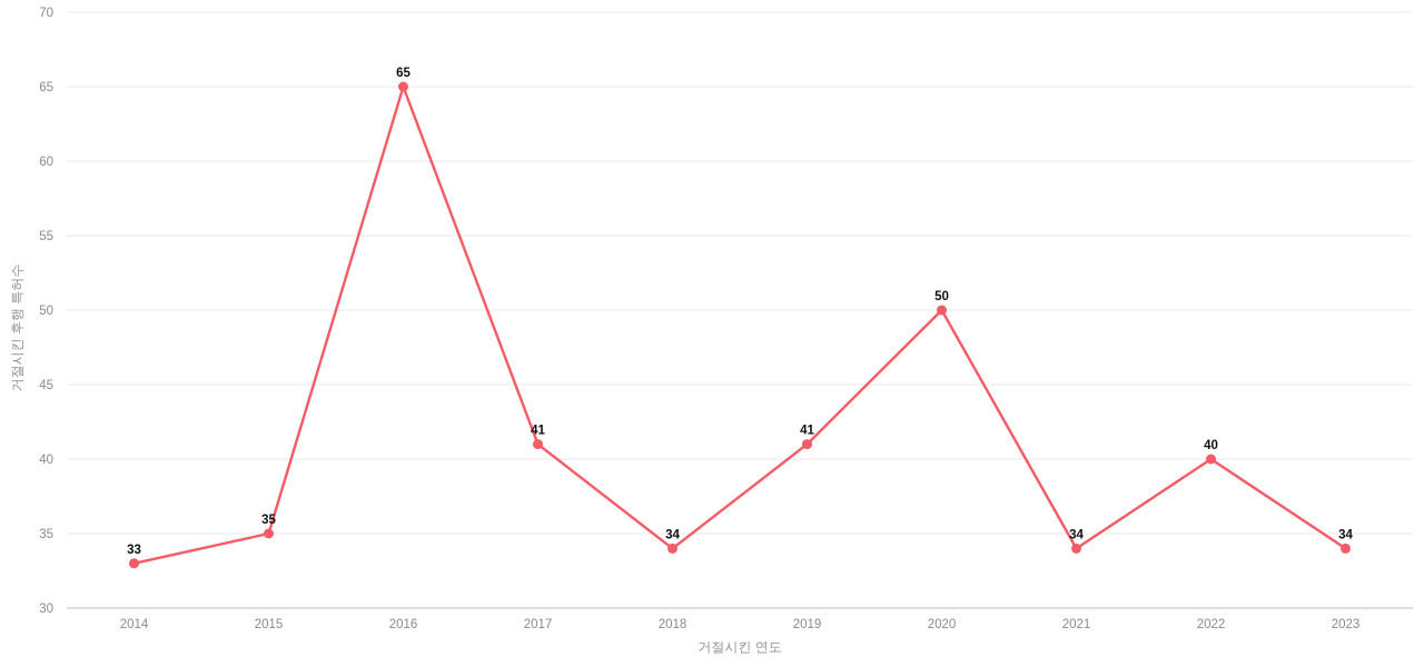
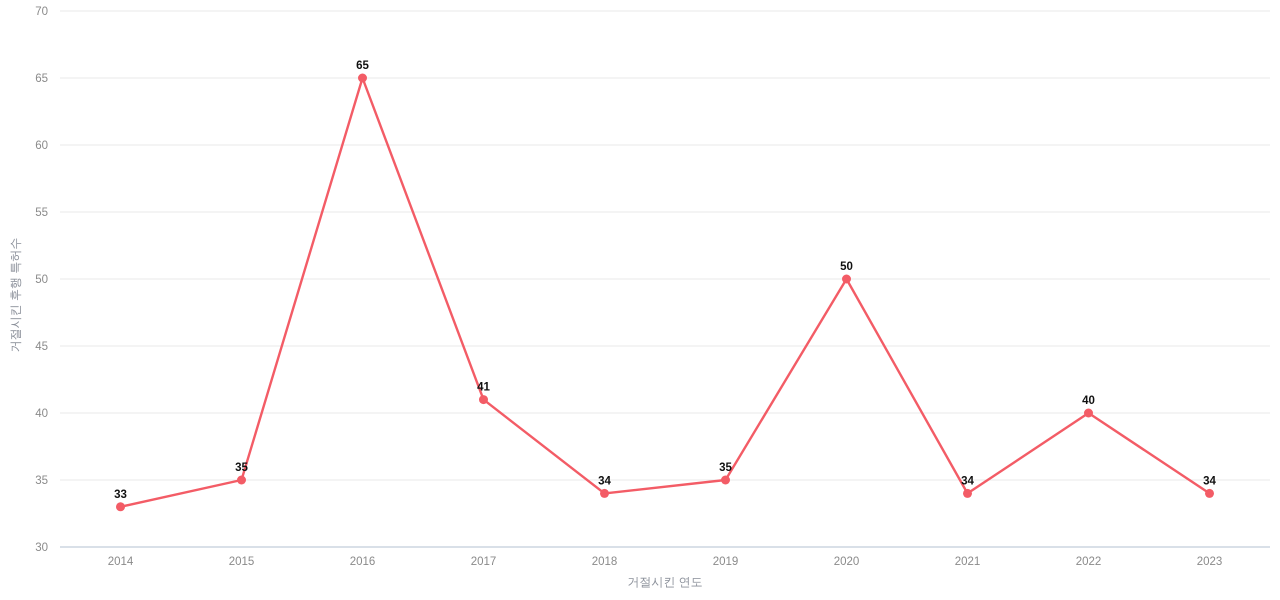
2019: 41 -> 35
